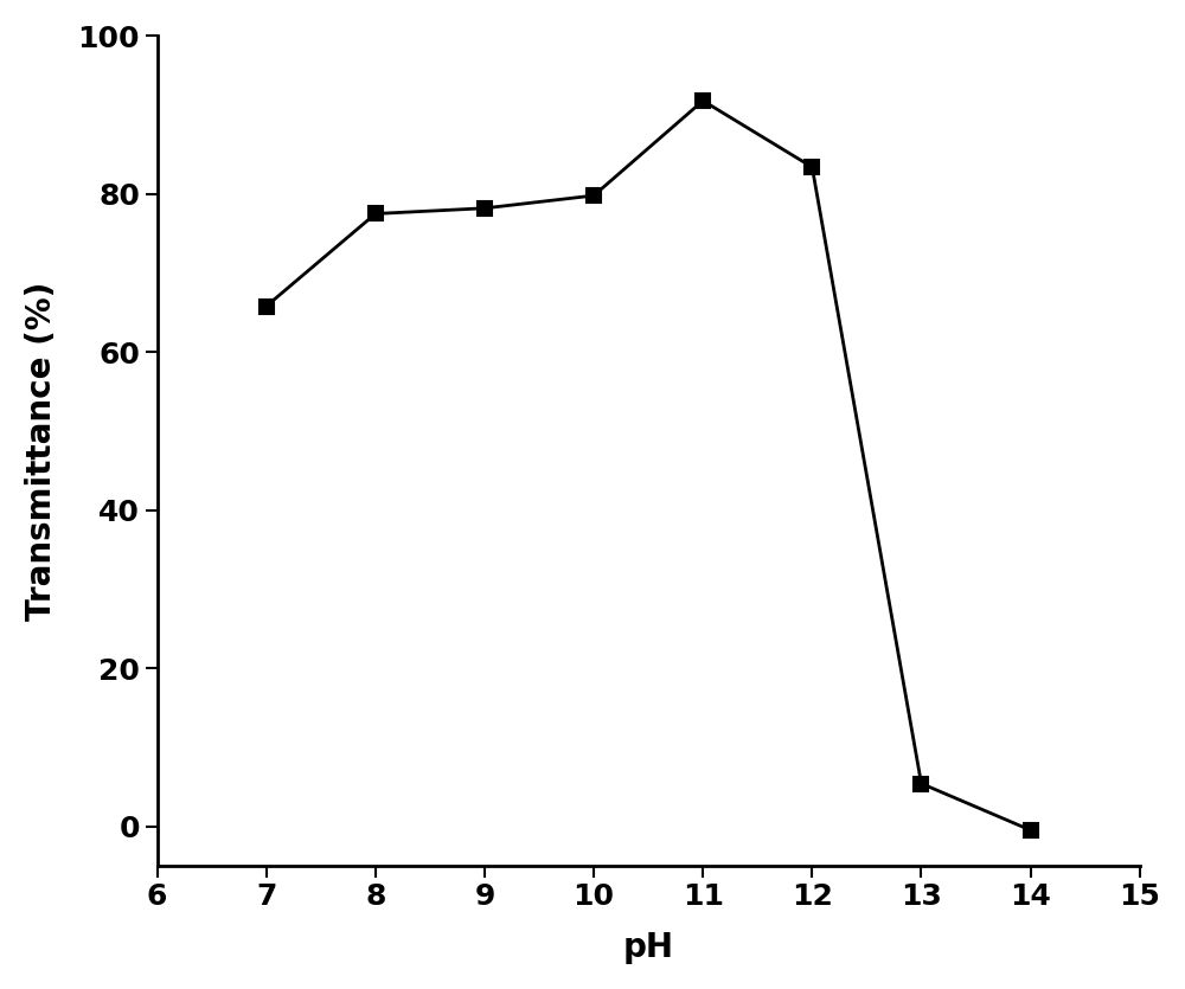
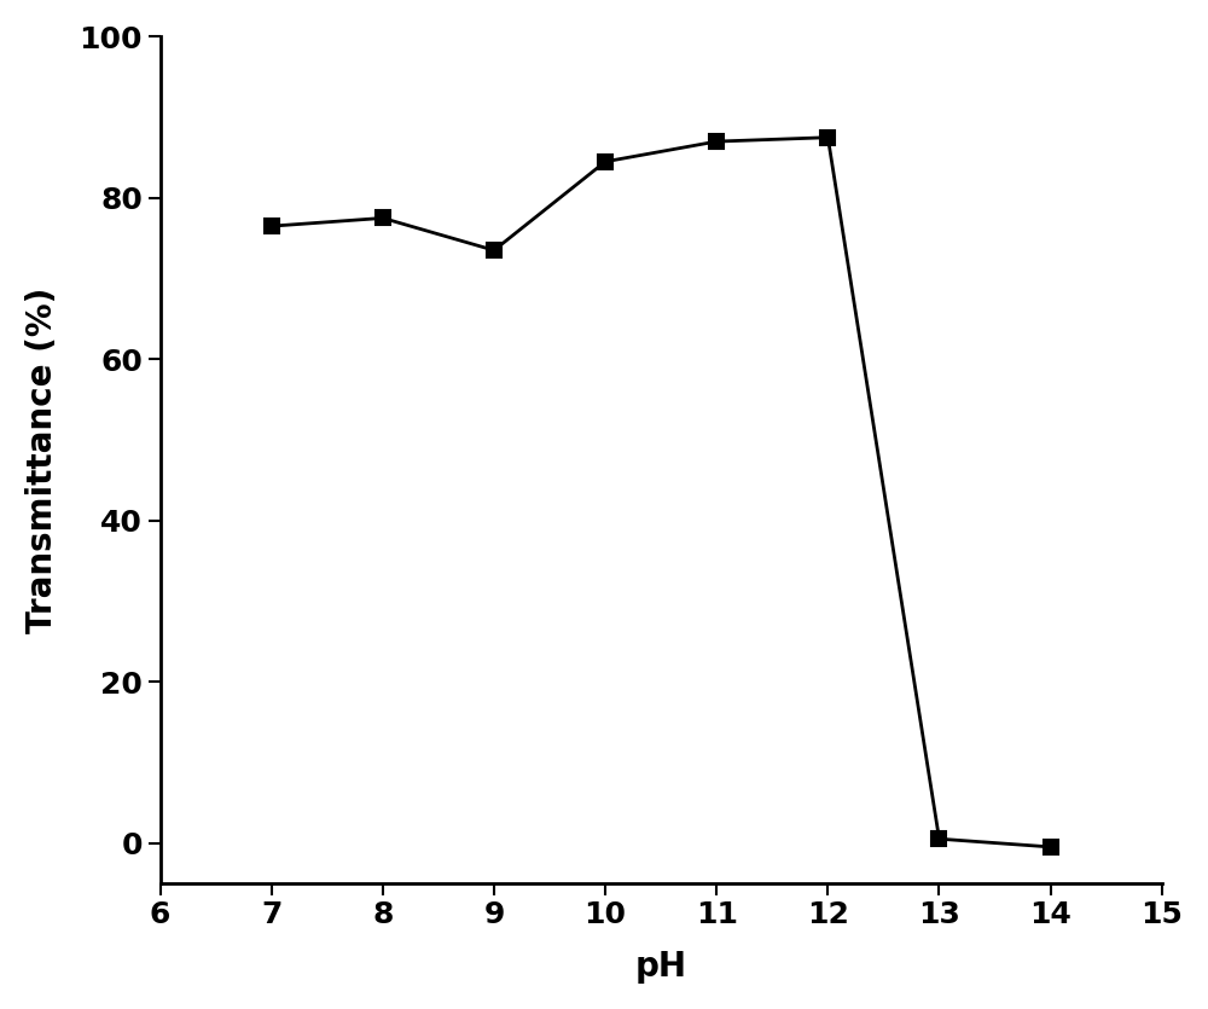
7: 65.8 -> 76.5
9: 78.2 -> 73.5
10: 79.8 -> 84.5
11: 91.8 -> 87.0
12: 83.4 -> 87.5
13: 5.4 -> 0.5
